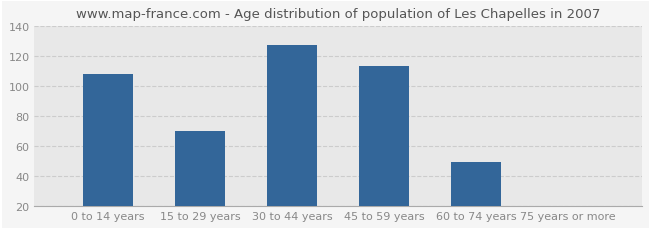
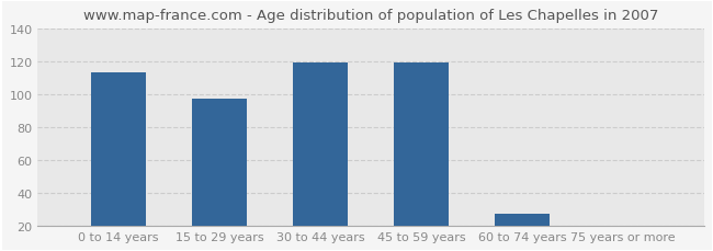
0 to 14 years: 108 -> 113
15 to 29 years: 70 -> 97
30 to 44 years: 127 -> 119
45 to 59 years: 113 -> 119
60 to 74 years: 49 -> 27
